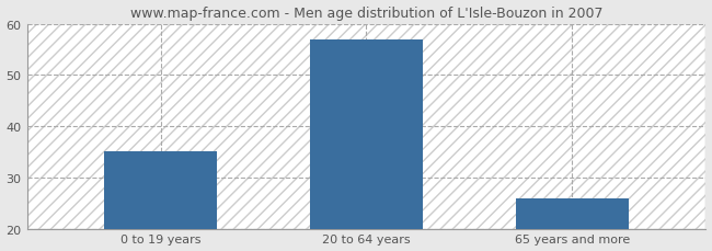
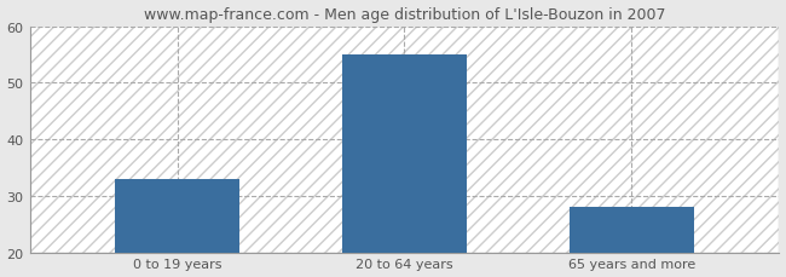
0 to 19 years: 35 -> 33
20 to 64 years: 57 -> 55
65 years and more: 26 -> 28
